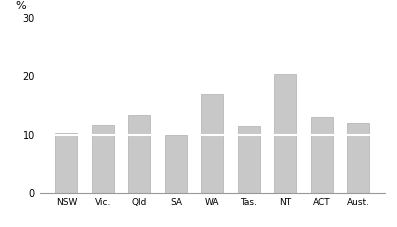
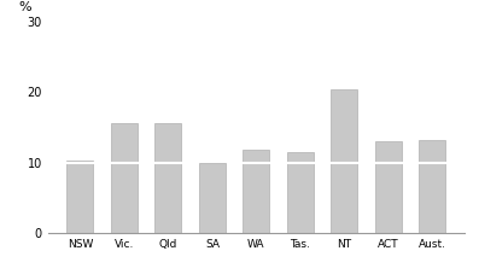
Vic.: 11.7 -> 15.6
Qld: 13.3 -> 15.6
WA: 17.0 -> 11.8
Aust.: 12.0 -> 13.2
